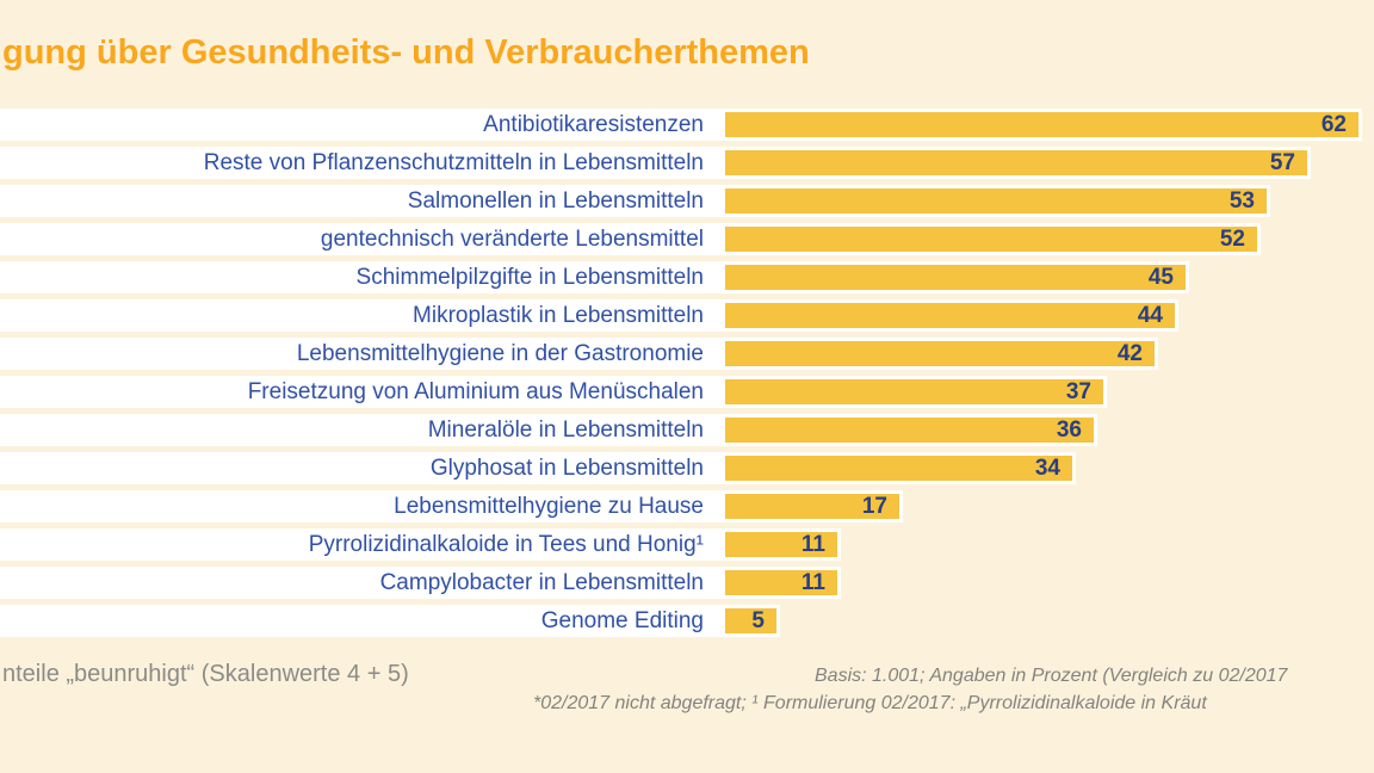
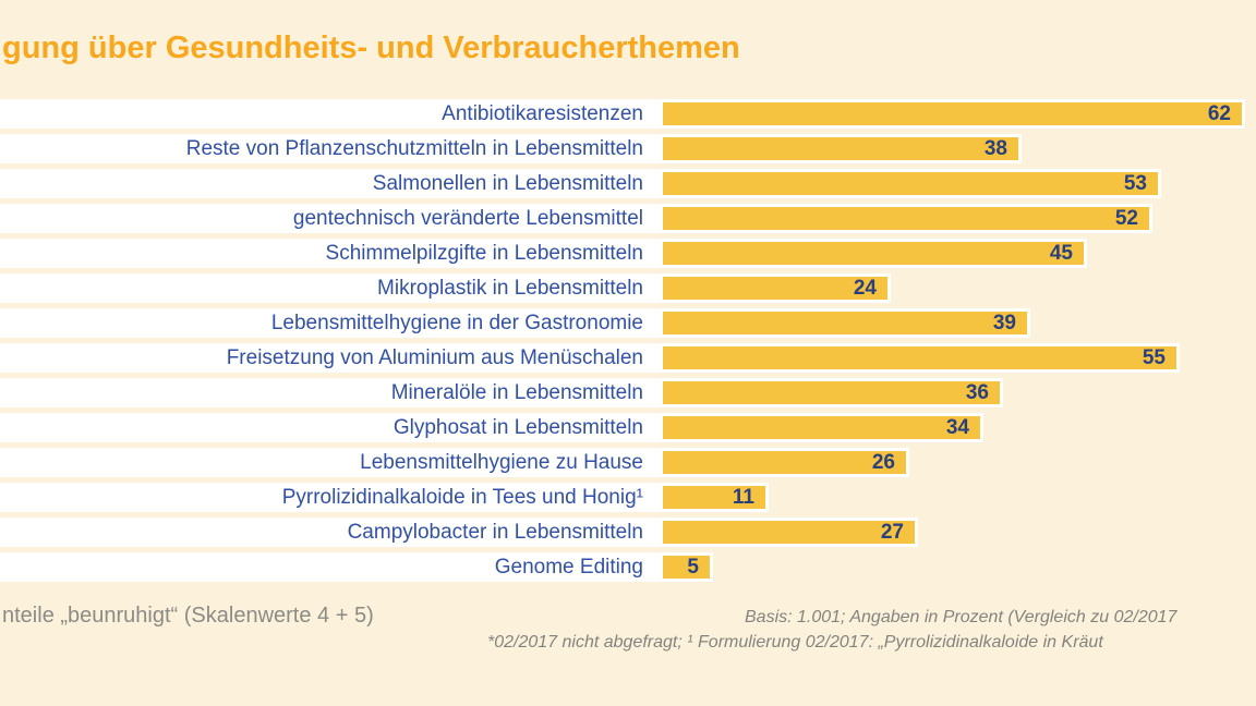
Reste von Pflanzenschutzmitteln in Lebensmitteln: 57 -> 38
Mikroplastik in Lebensmitteln: 44 -> 24
Lebensmittelhygiene in der Gastronomie: 42 -> 39
Freisetzung von Aluminium aus Menüschalen: 37 -> 55
Lebensmittelhygiene zu Hause: 17 -> 26
Campylobacter in Lebensmitteln: 11 -> 27
